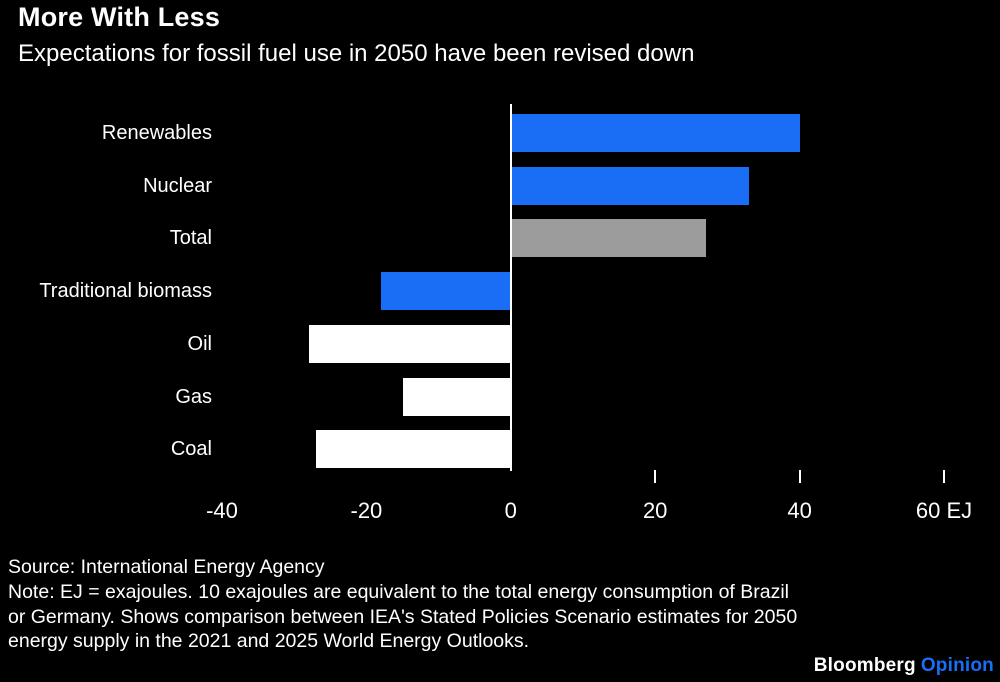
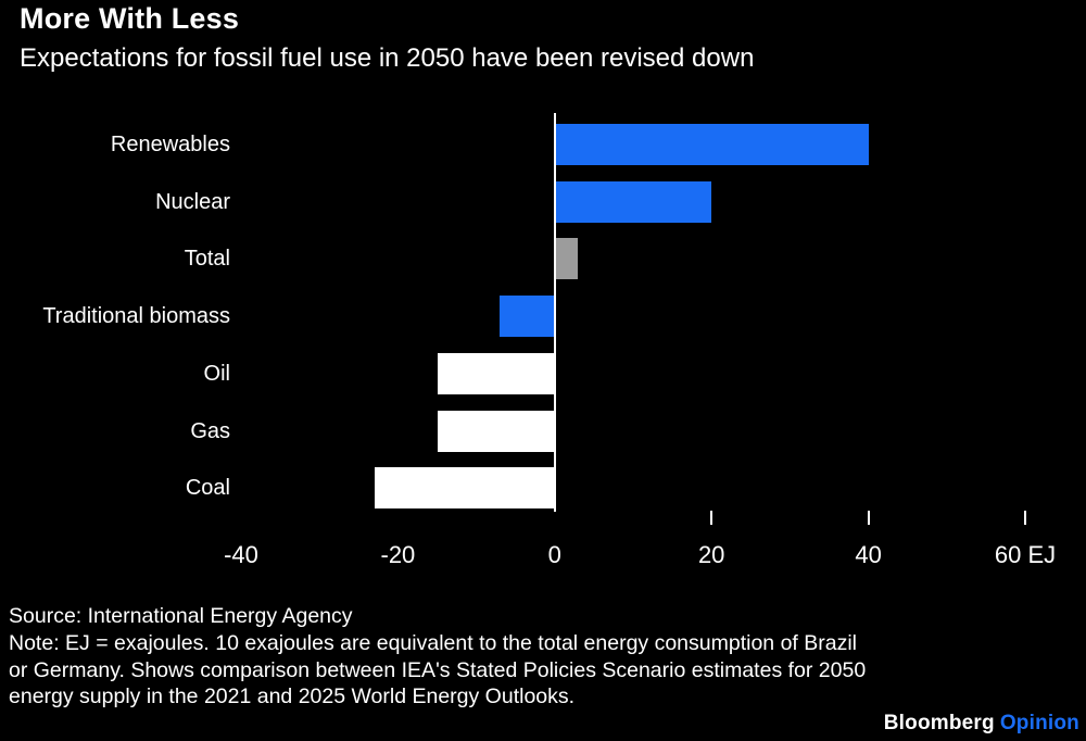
Nuclear: 33 -> 20
Total: 27 -> 3
Traditional biomass: -18 -> -7
Oil: -28 -> -15
Coal: -27 -> -23
